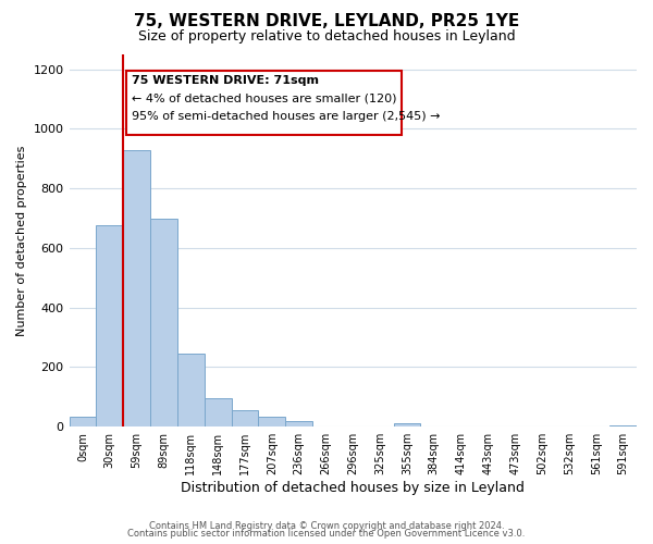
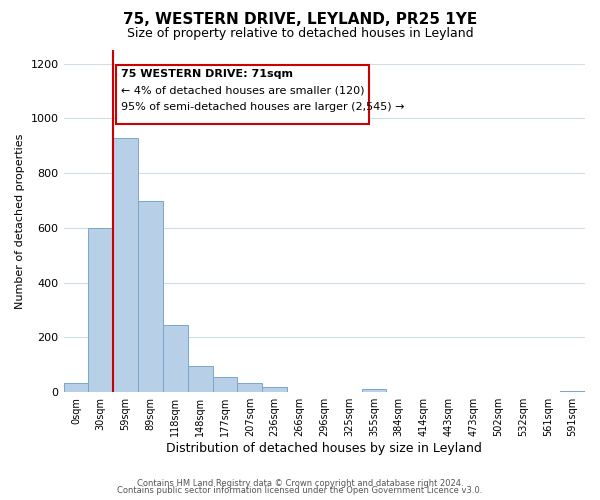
30sqm: 675 -> 600
